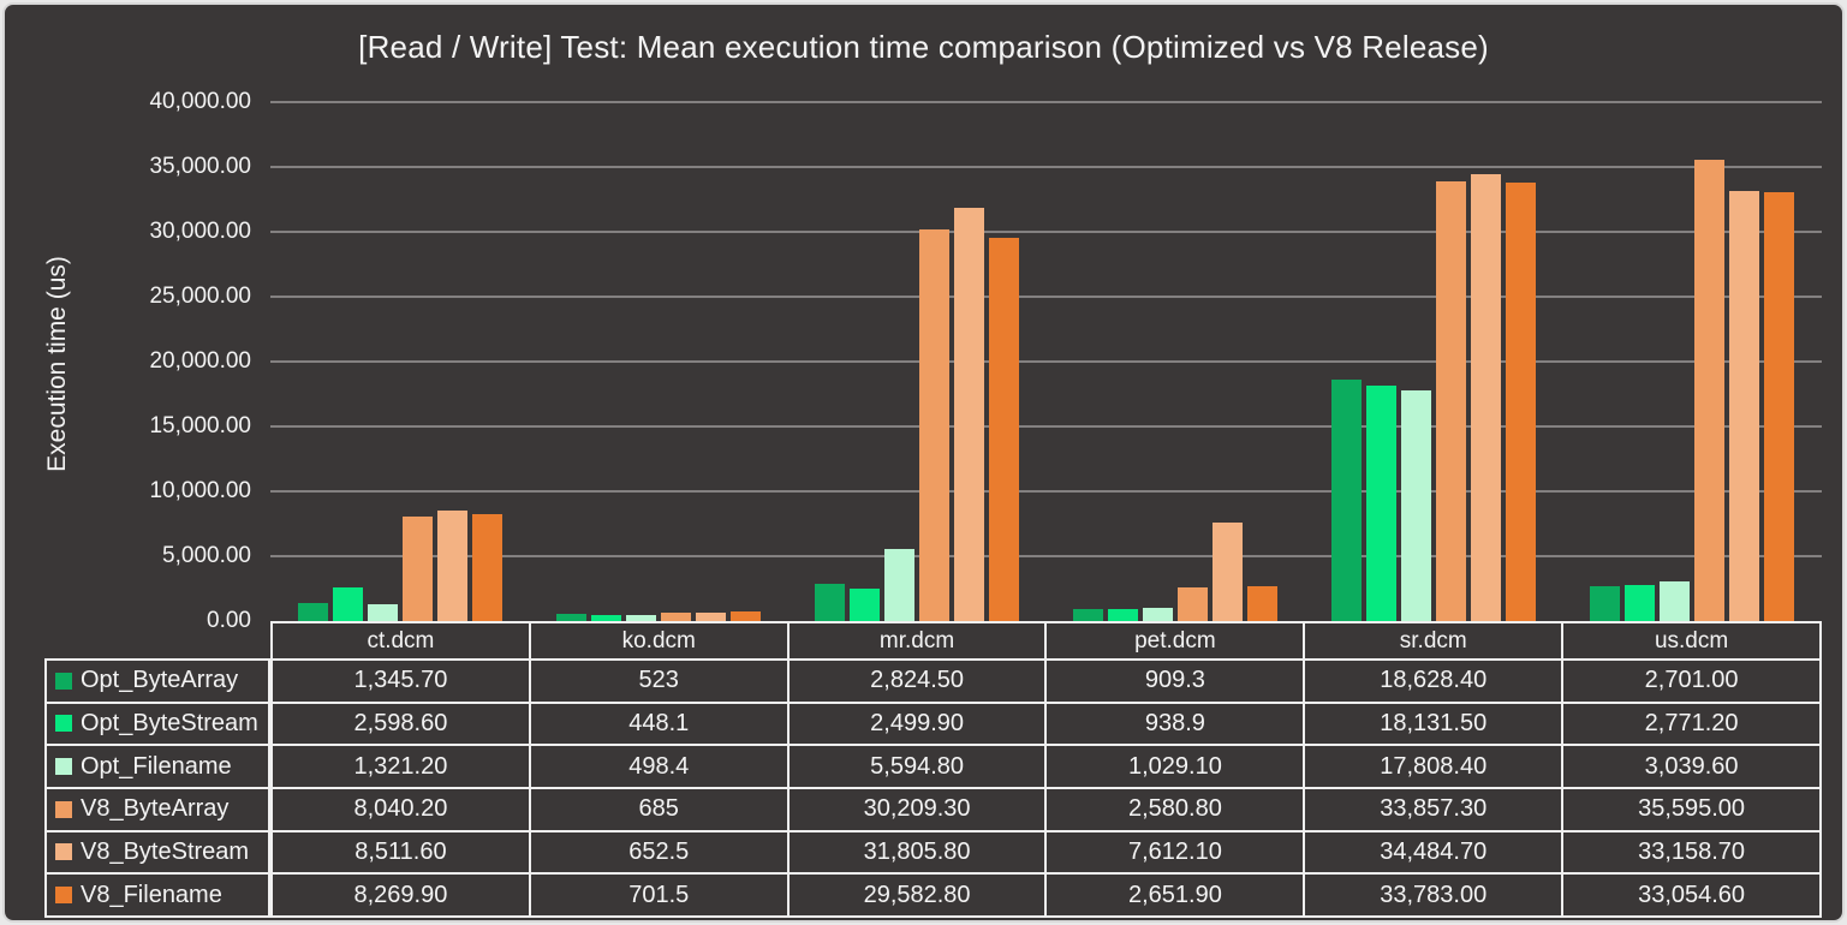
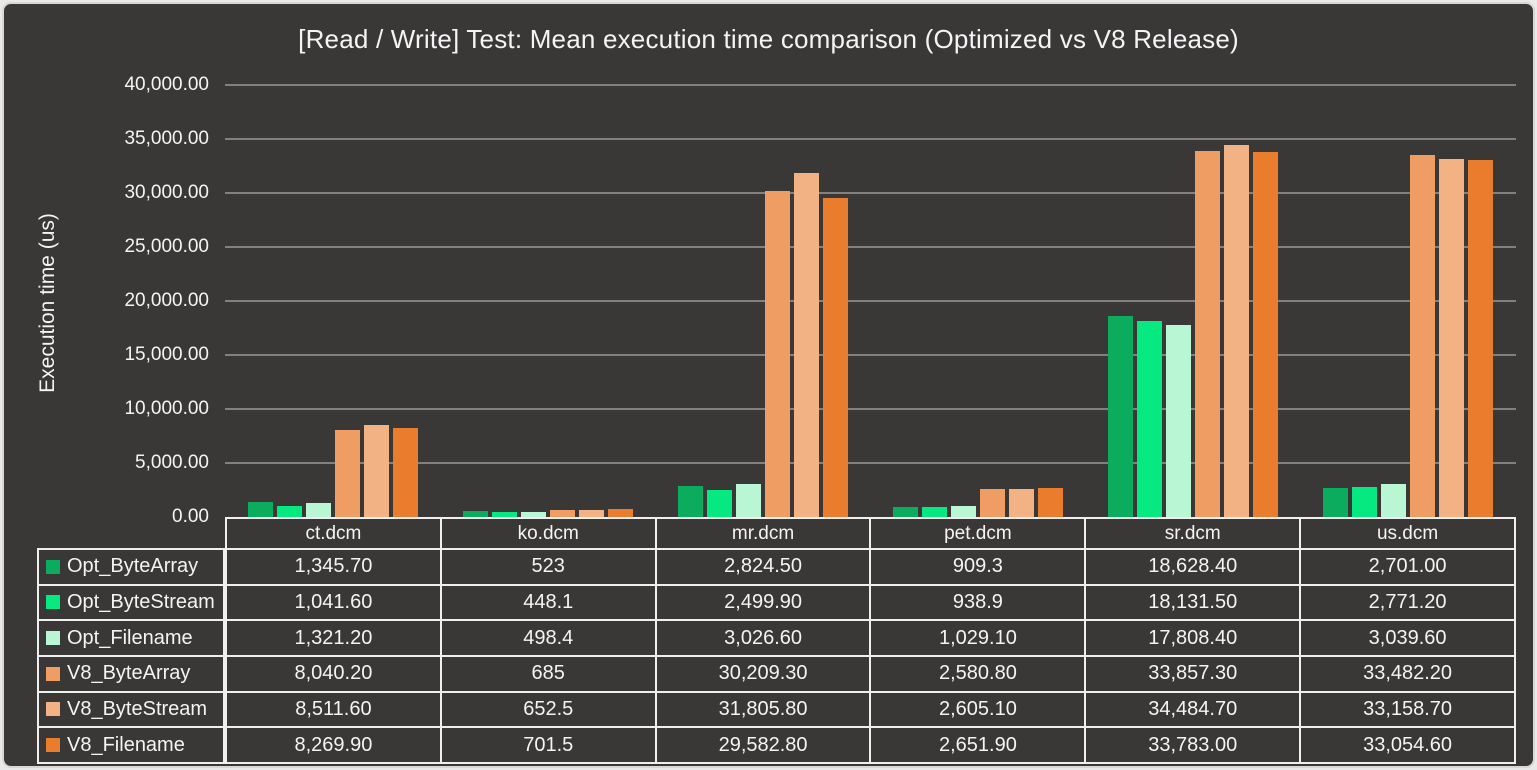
Opt_ByteStream/ct.dcm: 2,598.60 -> 1,041.60
Opt_Filename/mr.dcm: 5,594.80 -> 3,026.60
V8_ByteStream/pet.dcm: 7,612.10 -> 2,605.10
V8_ByteArray/us.dcm: 35,595.00 -> 33,482.20
